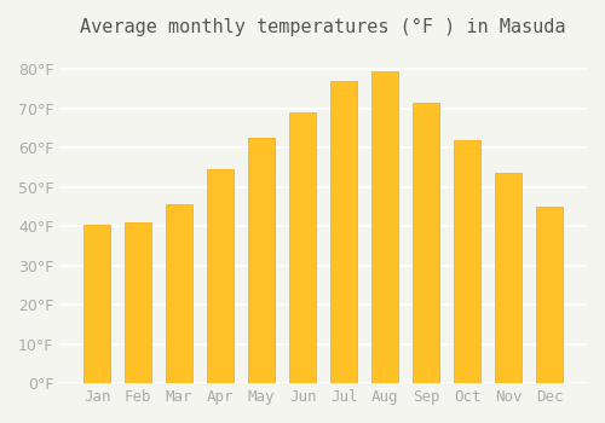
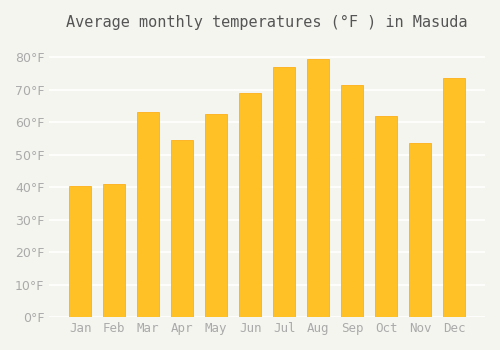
Mar: 45.5°F -> 63.0°F
Dec: 45.0°F -> 73.5°F
